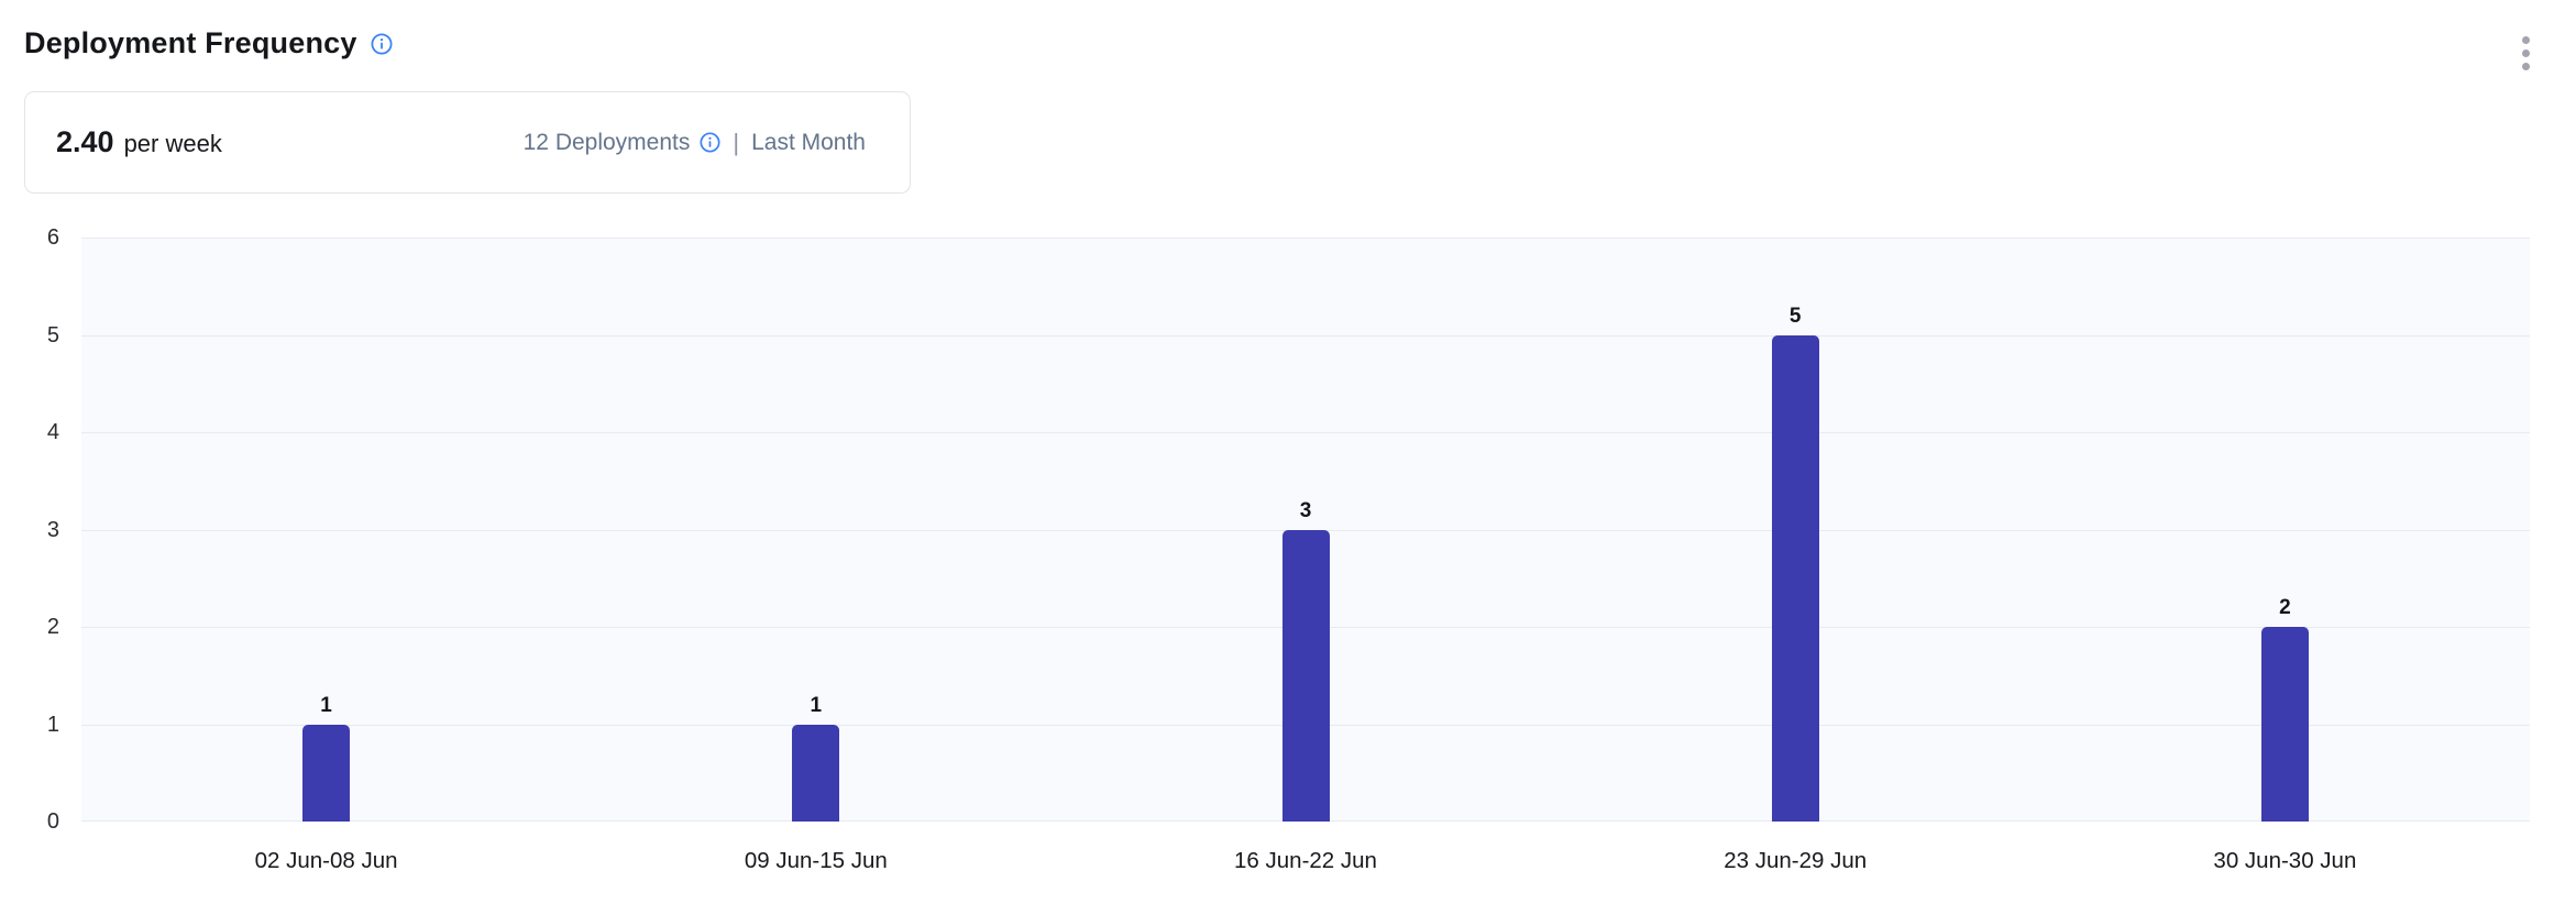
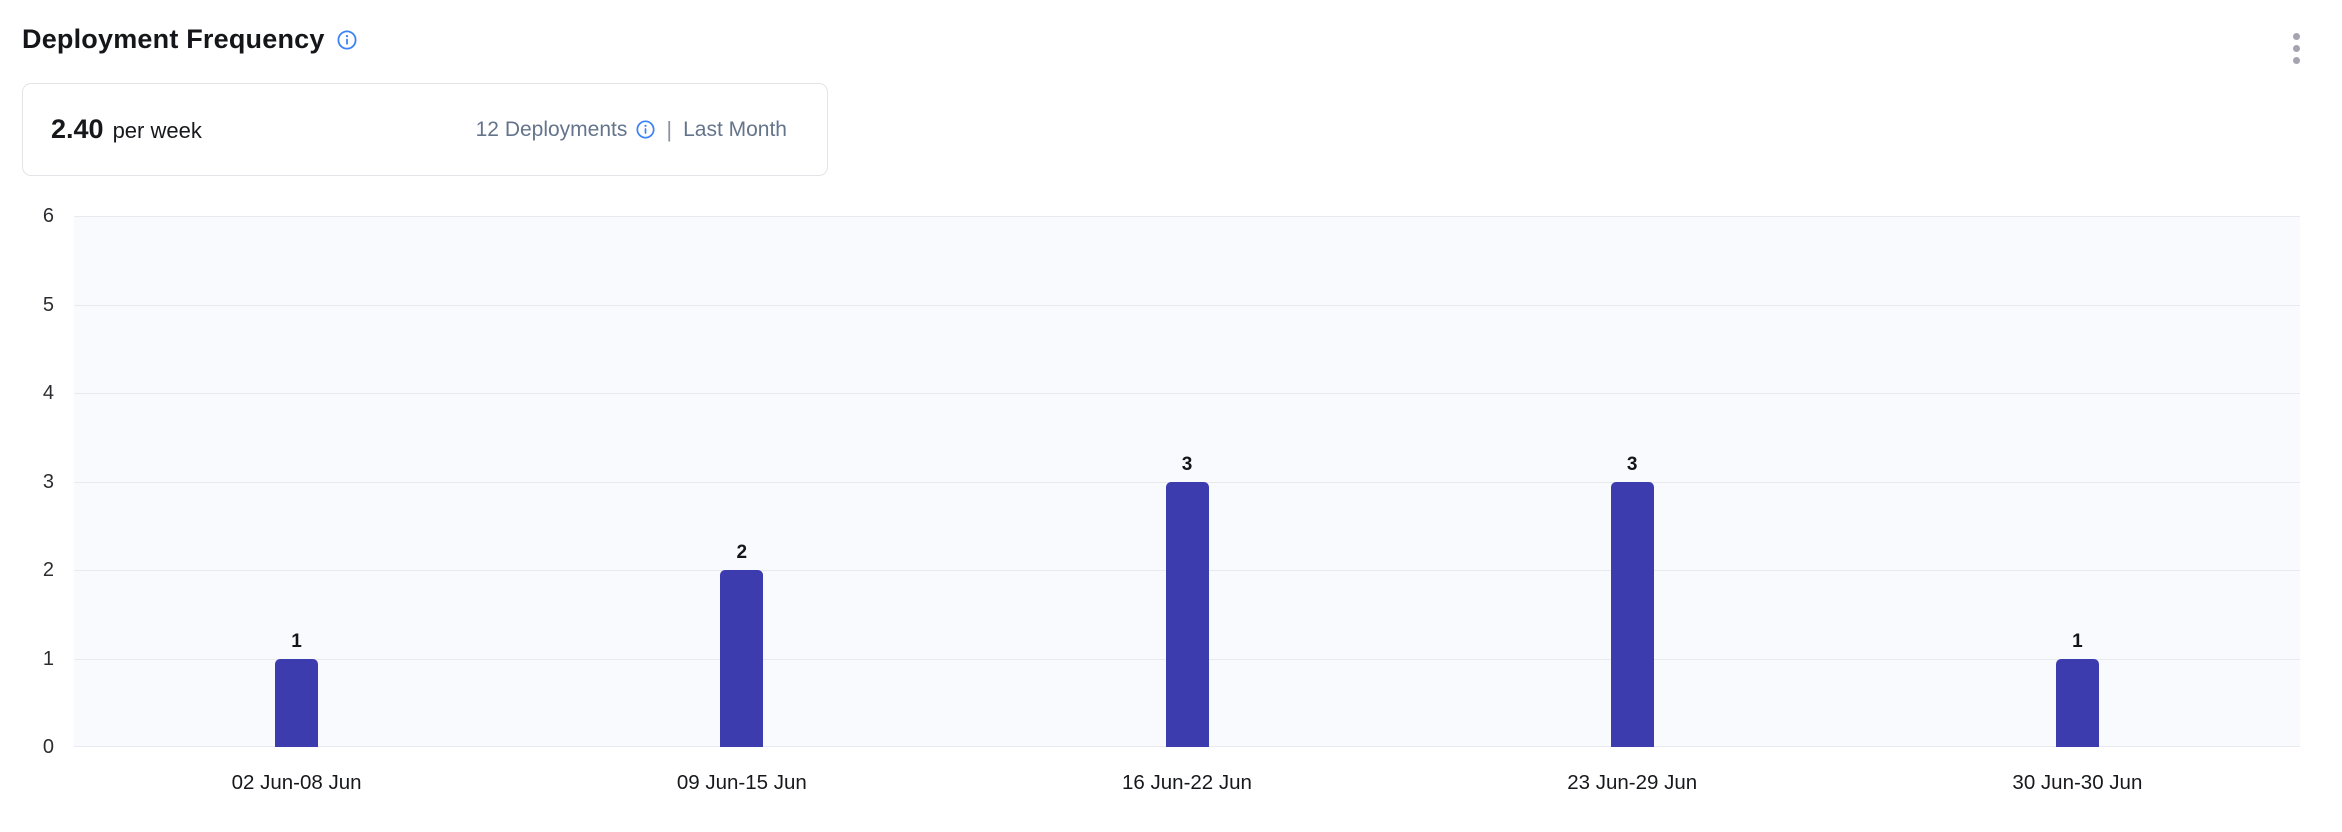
09 Jun-15 Jun: 1 -> 2
23 Jun-29 Jun: 5 -> 3
30 Jun-30 Jun: 2 -> 1
